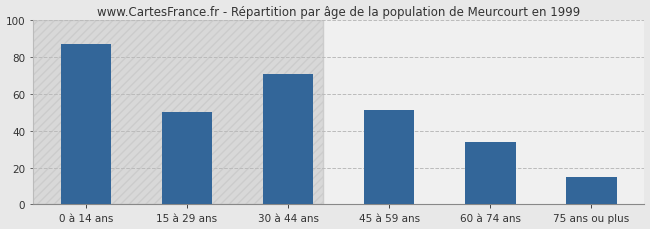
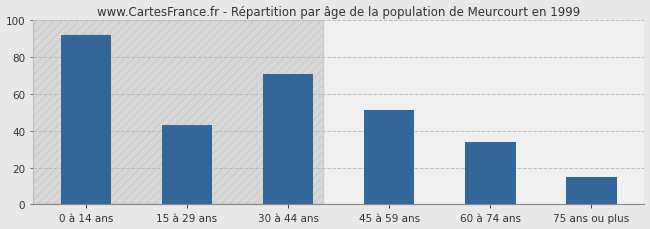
0 à 14 ans: 87 -> 92
15 à 29 ans: 50 -> 43
